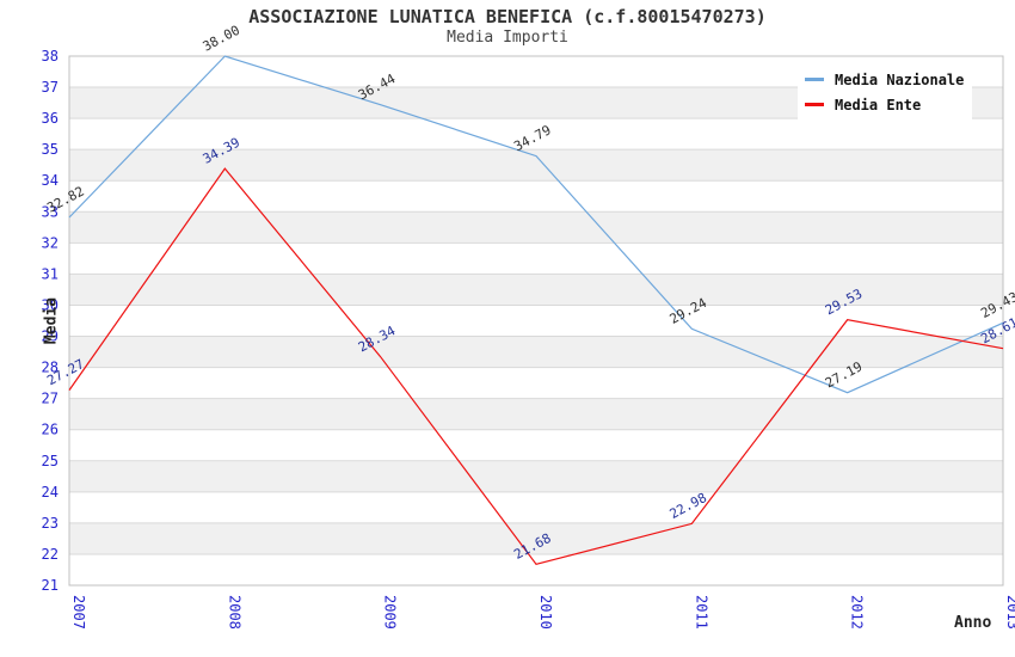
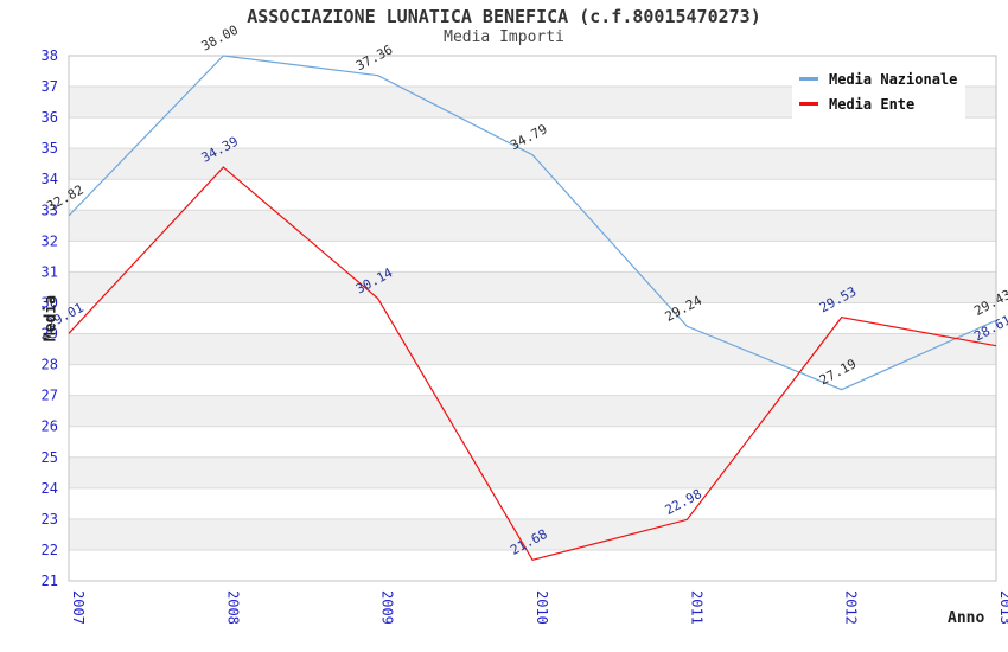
Media Ente/2007: 27.27 -> 29.01
Media Nazionale/2009: 36.44 -> 37.36
Media Ente/2009: 28.34 -> 30.14
